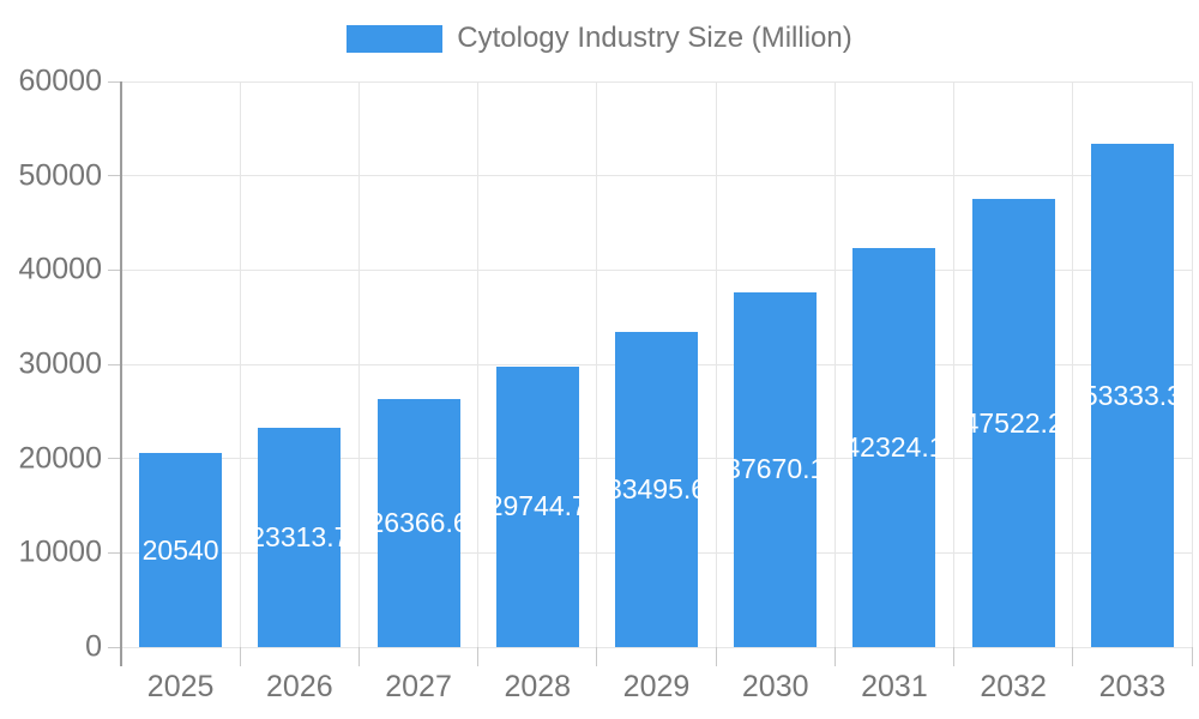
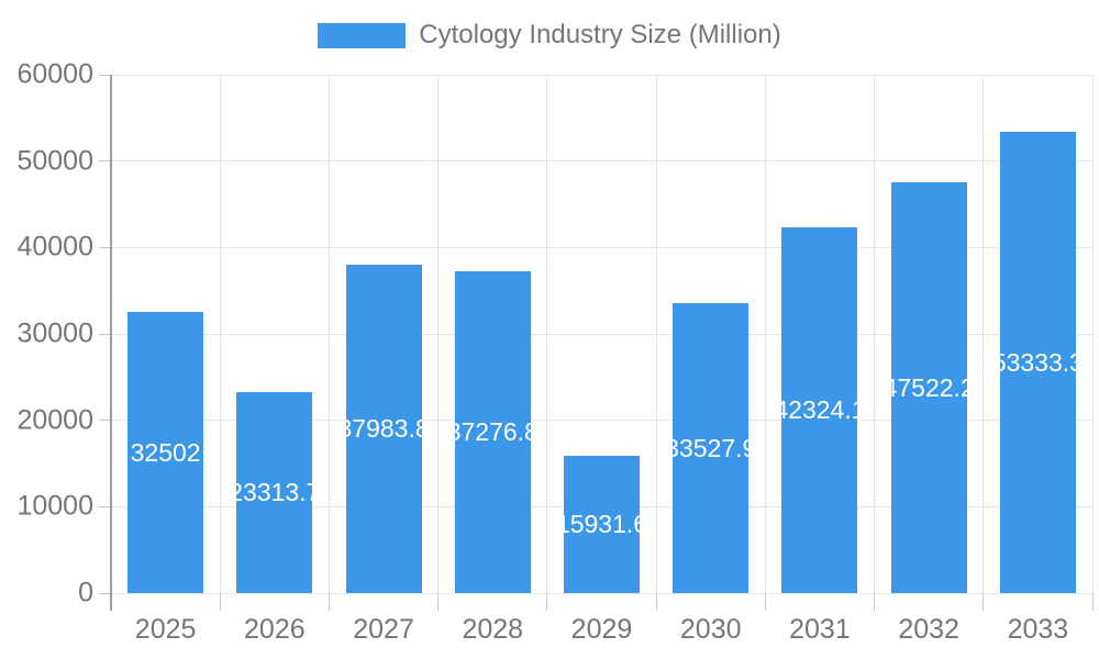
2025: 20540 -> 32502
2027: 26366.6 -> 37983.8
2028: 29744.7 -> 37276.8
2029: 33495.6 -> 15931.6
2030: 37670.1 -> 33527.9
